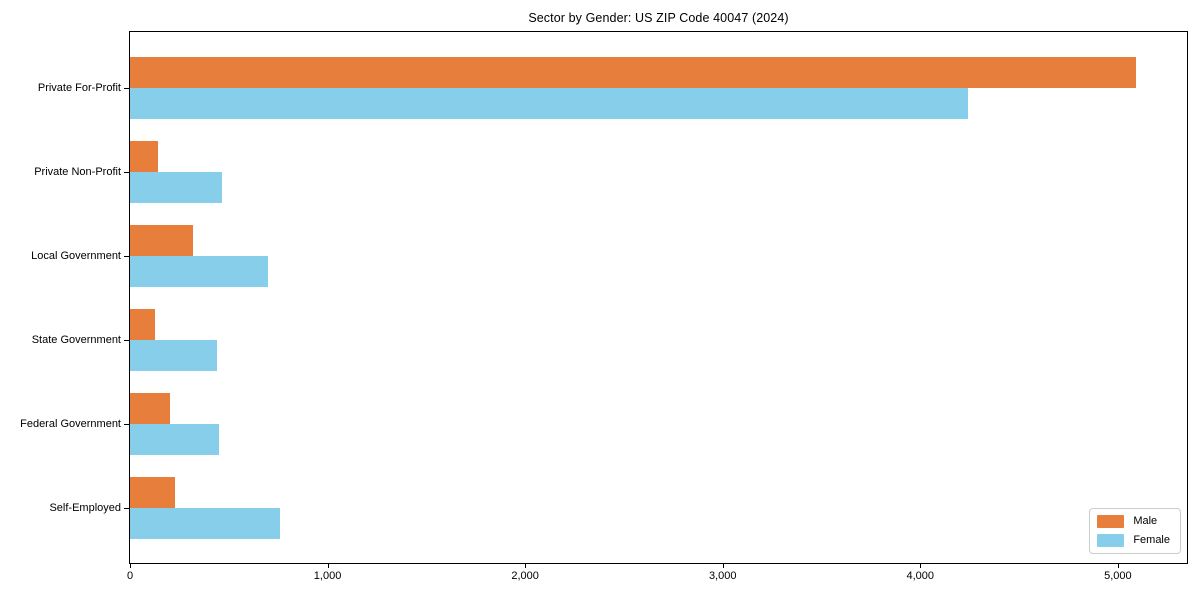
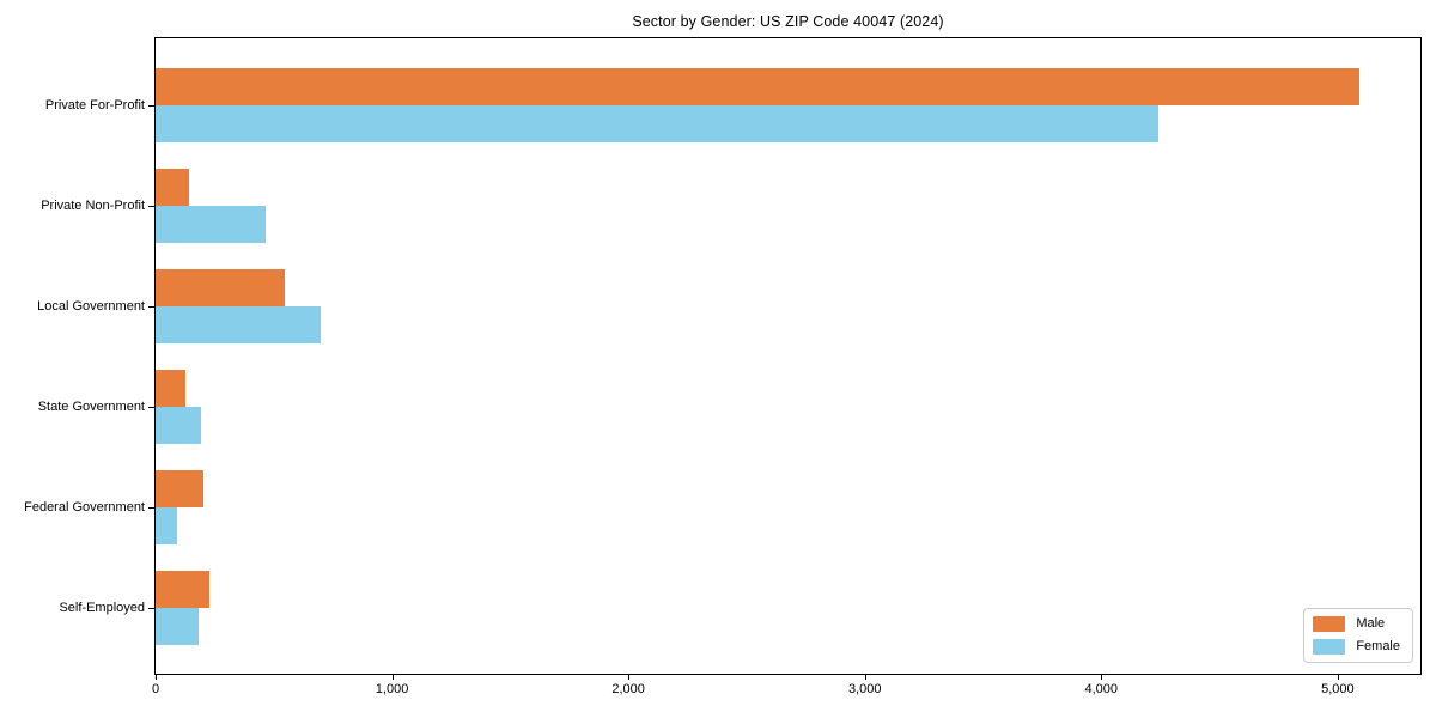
Male/Local Government: 320 -> 540
Female/State Government: 440 -> 190
Female/Federal Government: 450 -> 90
Female/Self-Employed: 760 -> 180
